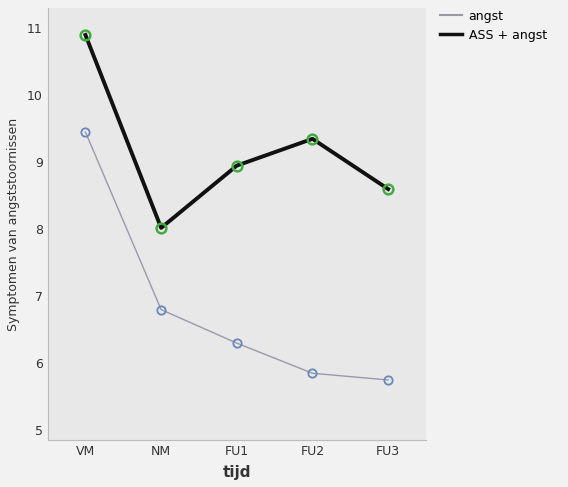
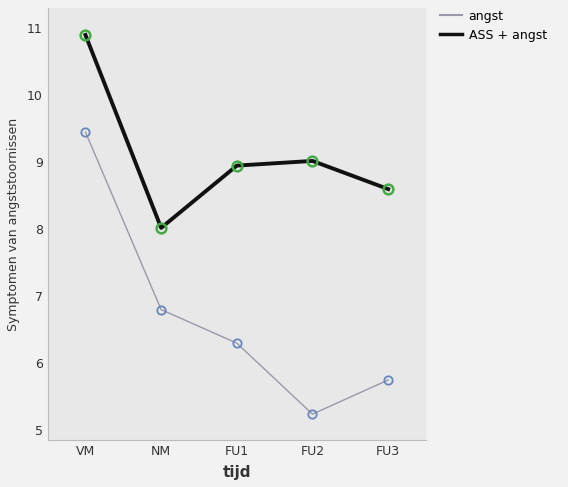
angst/FU2: 5.85 -> 5.24
ASS + angst/FU2: 9.35 -> 9.02
